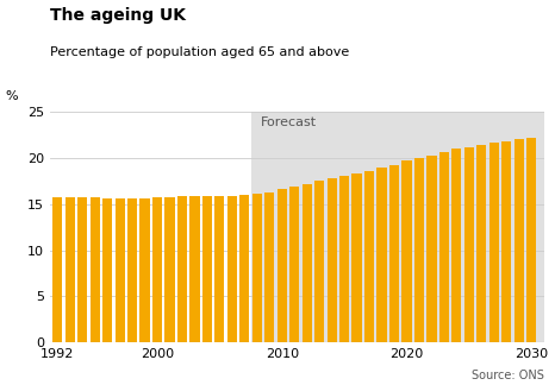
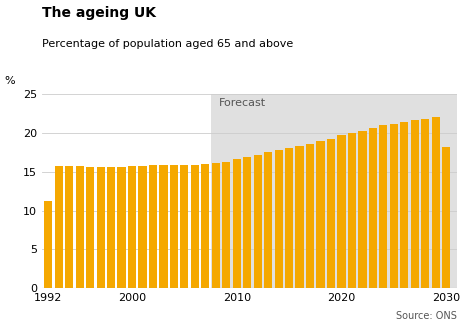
1992: 15.7 -> 11.2
2030: 22.2 -> 18.2
